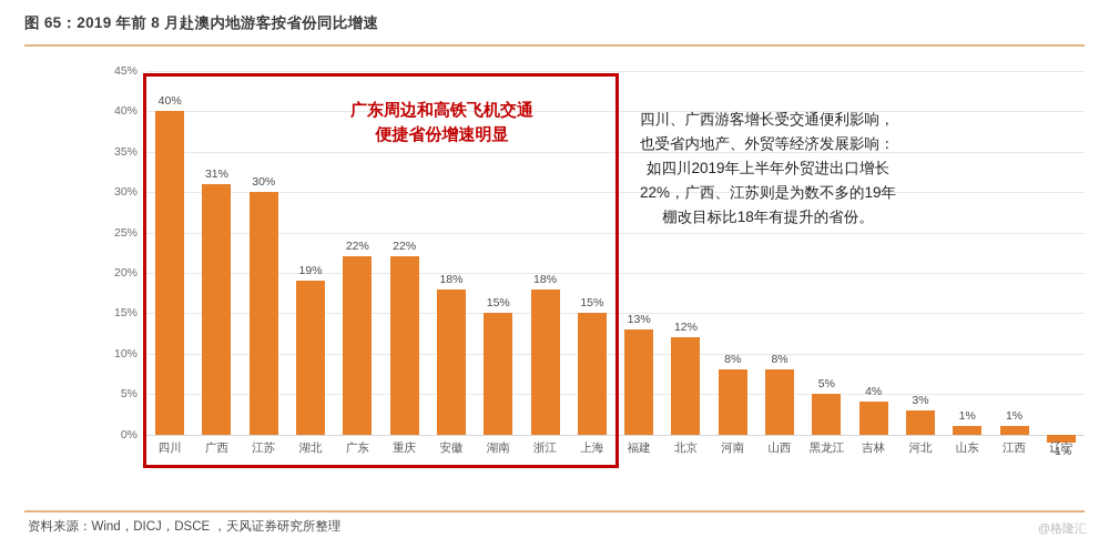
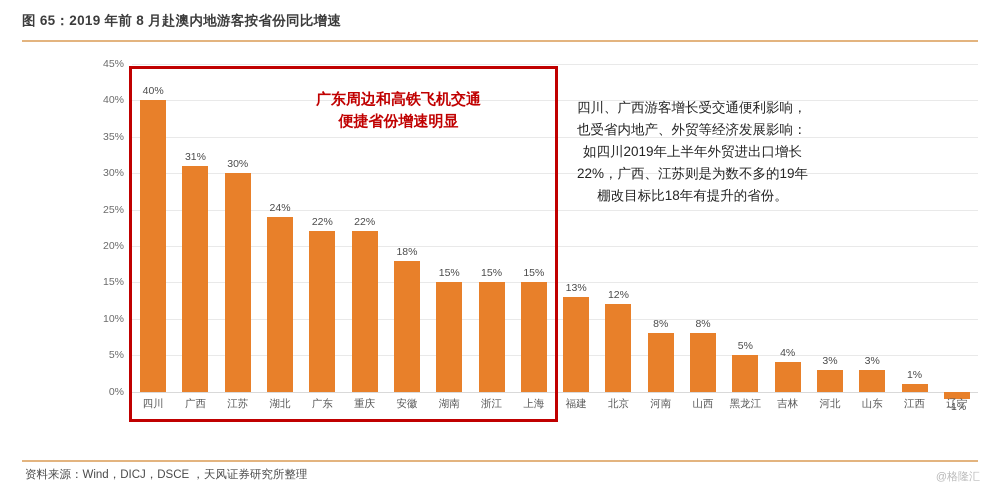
湖北: 19% -> 24%
浙江: 18% -> 15%
山东: 1% -> 3%
